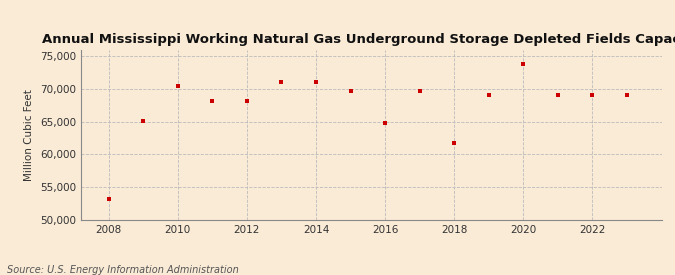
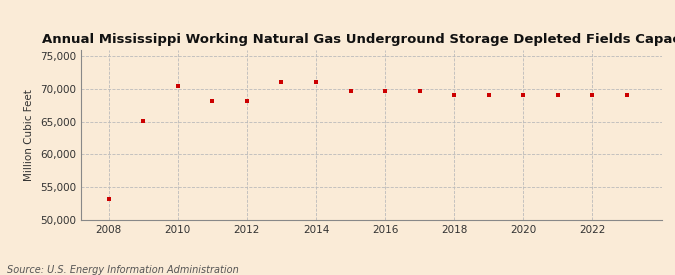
2016: 64,800 -> 69,700
2018: 61,800 -> 69,000
2020: 73,800 -> 69,000
